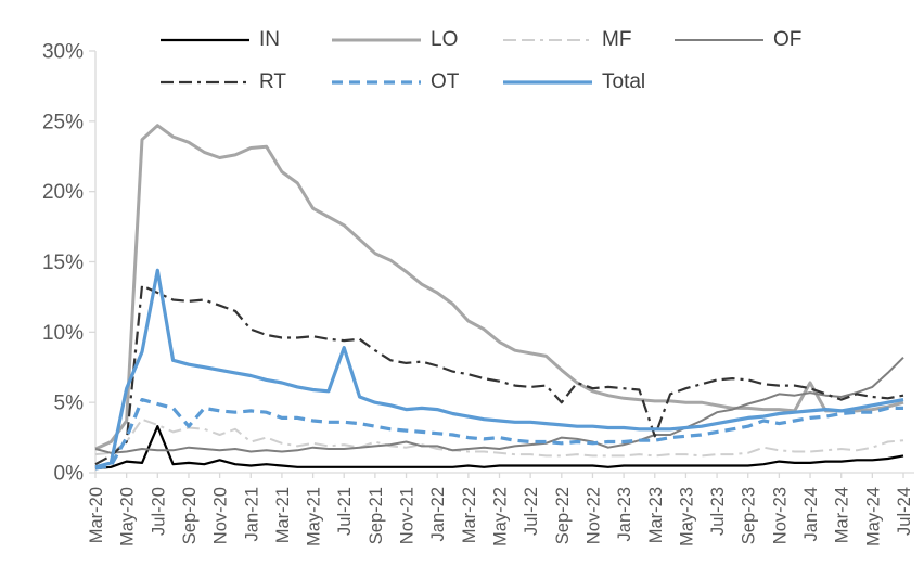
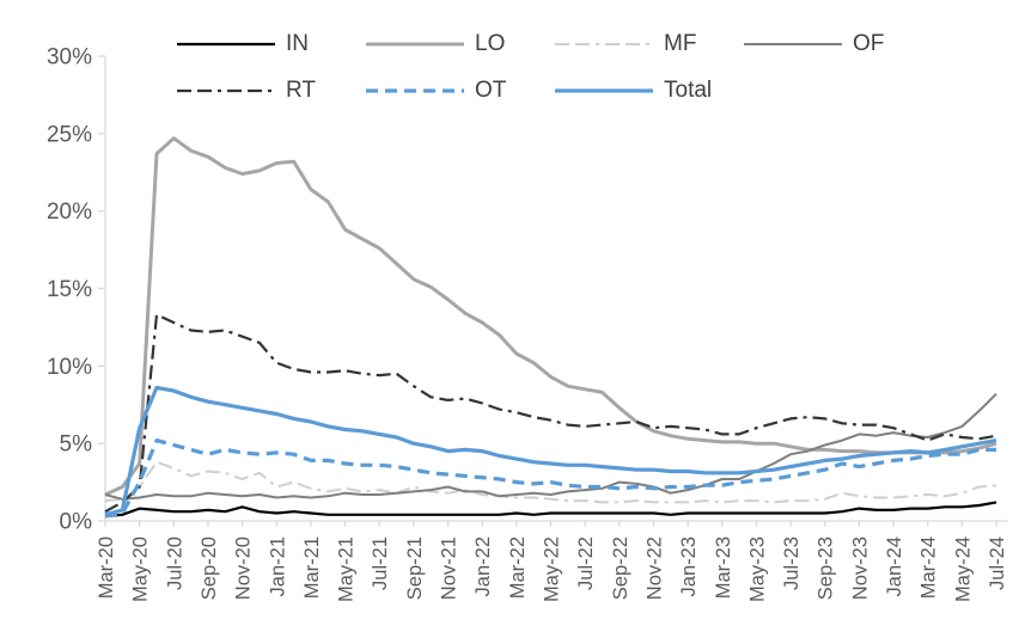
IN/Jul-20: 3.3% -> 0.6%
Total/Jul-20: 14.4% -> 8.4%
OT/Sep-20: 3.3% -> 4.3%
Total/Jul-21: 8.9% -> 5.6%
RT/Sep-22: 5.0% -> 6.3%
RT/Mar-23: 2.6% -> 5.6%
LO/Jan-24: 6.4% -> 4.4%
